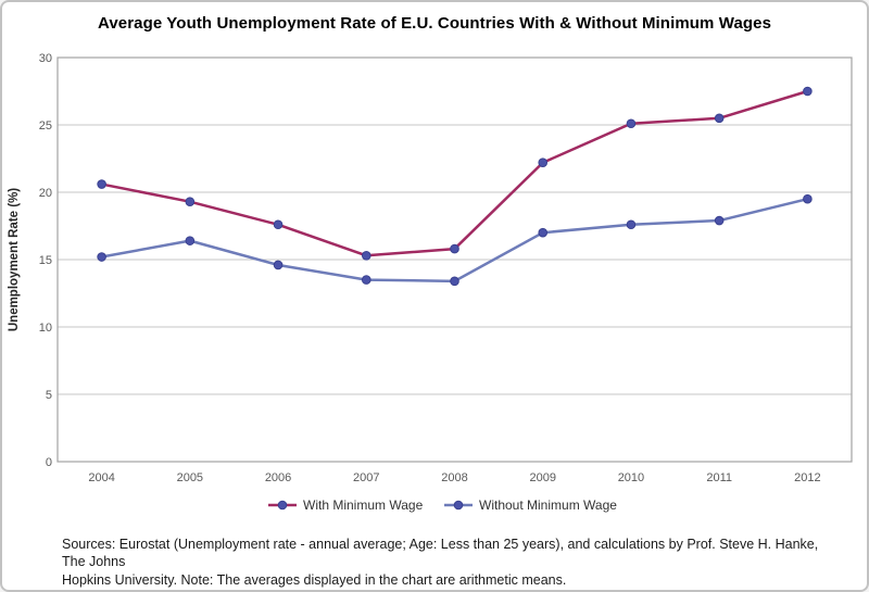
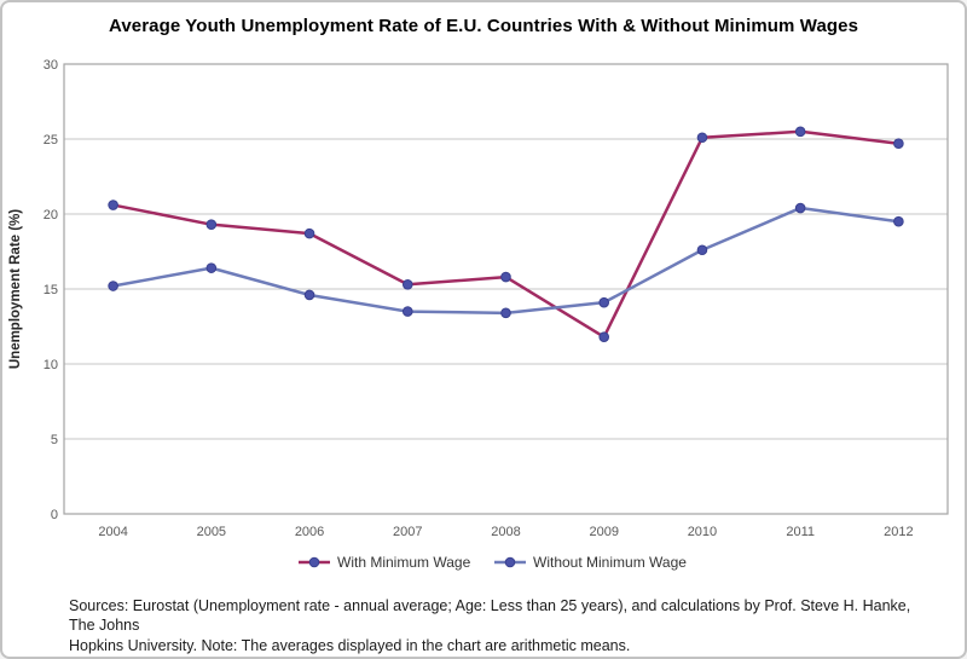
With Minimum Wage/2006: 17.6 -> 18.7
With Minimum Wage/2009: 22.2 -> 11.8
Without Minimum Wage/2009: 17.0 -> 14.1
Without Minimum Wage/2011: 17.9 -> 20.4
With Minimum Wage/2012: 27.5 -> 24.7
